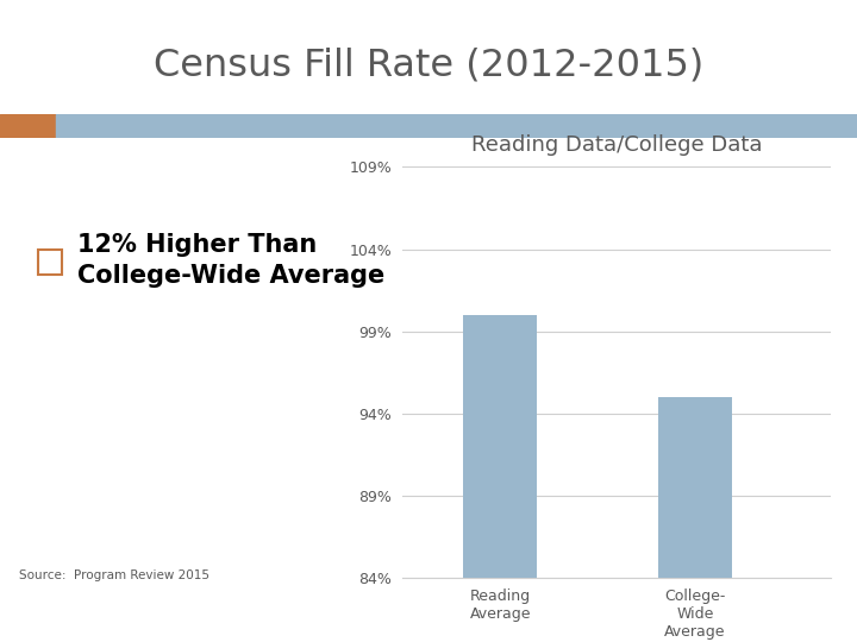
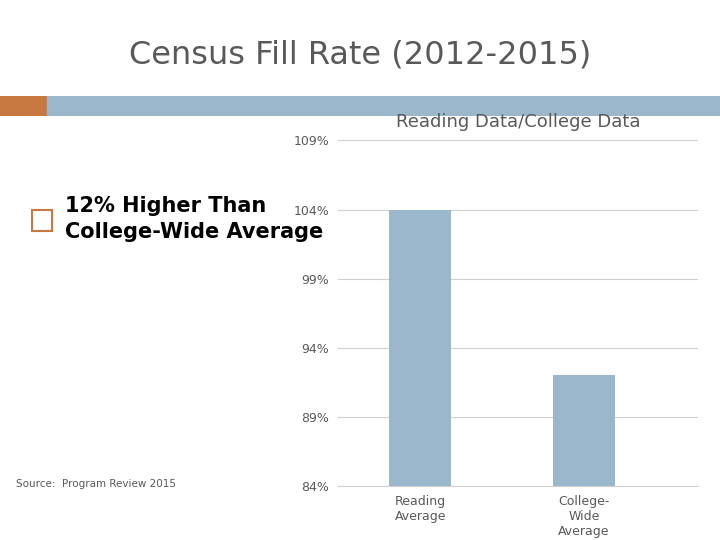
Reading Average: 100% -> 104%
College- Wide Average: 95% -> 92%
